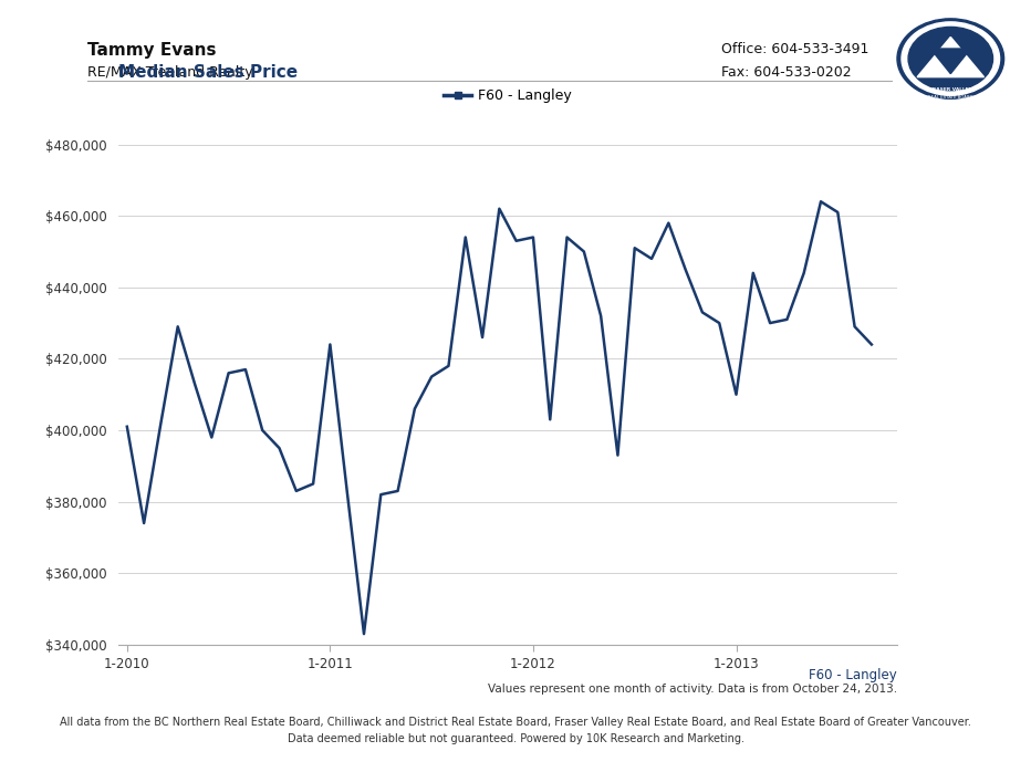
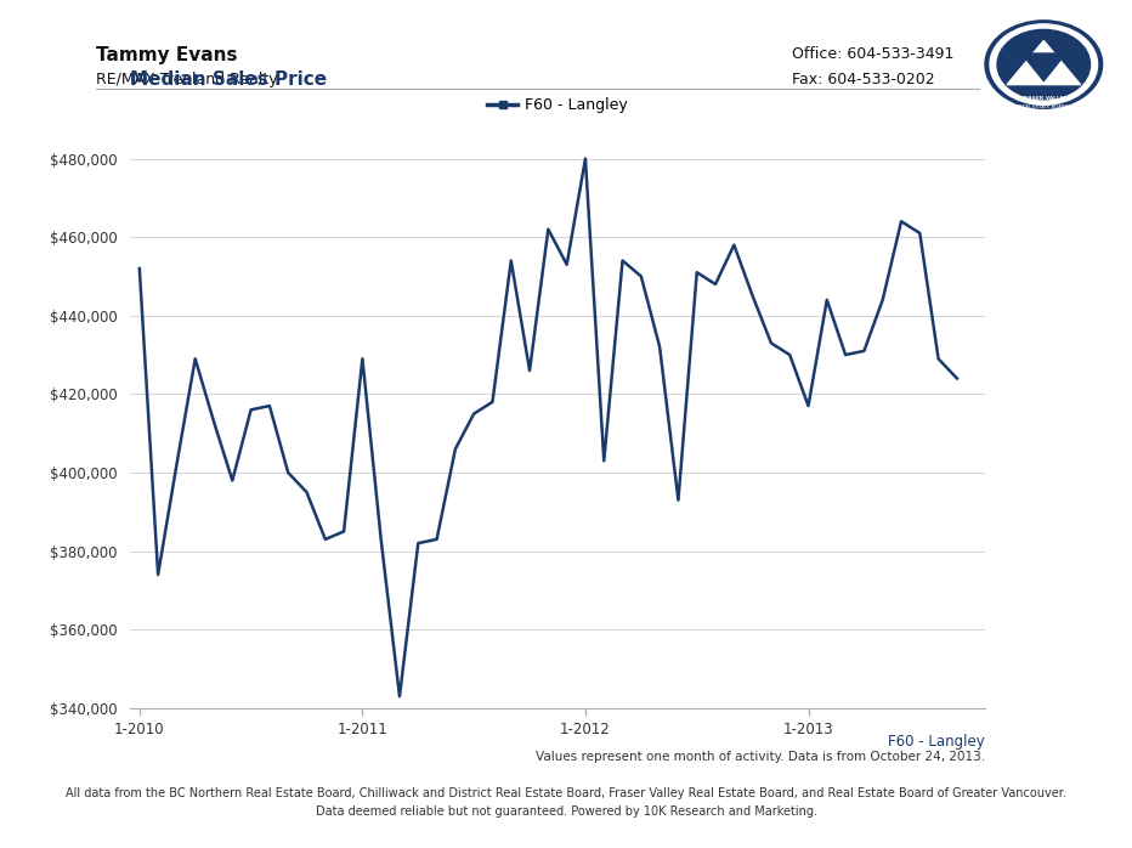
1-2010: $401,000 -> $452,000
1-2011: $424,000 -> $429,000
1-2012: $454,000 -> $480,000
1-2013: $410,000 -> $417,000
